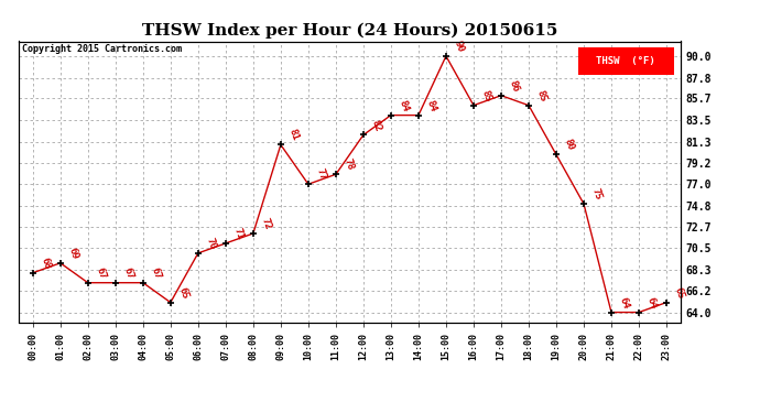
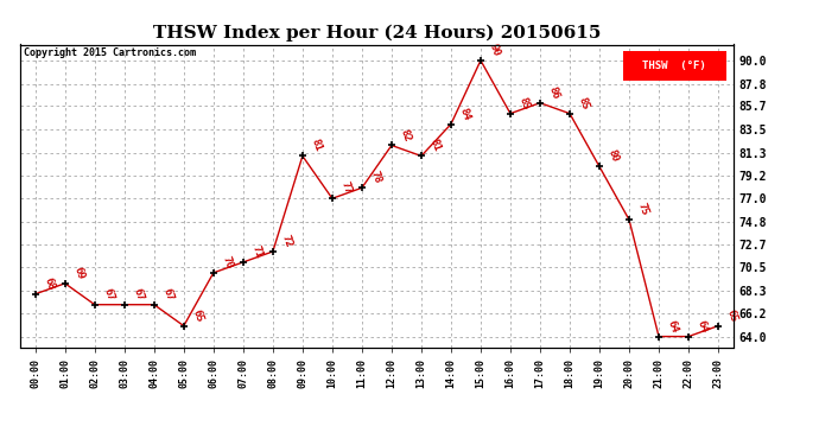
13:00: 84 -> 81
